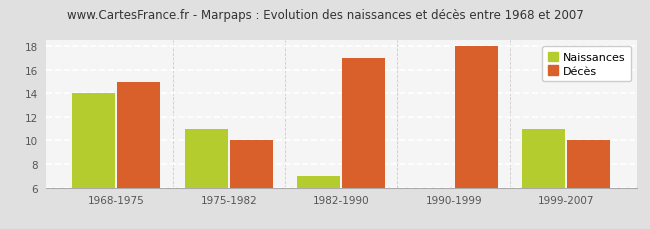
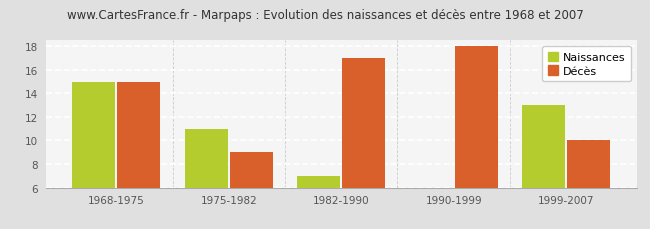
Naissances/1968-1975: 14 -> 15
Décès/1975-1982: 10 -> 9
Naissances/1999-2007: 11 -> 13
